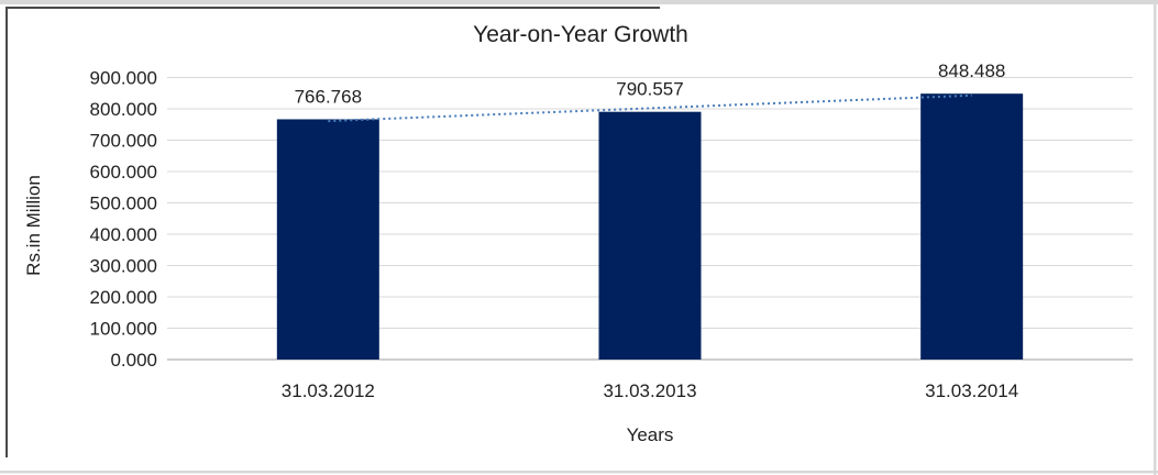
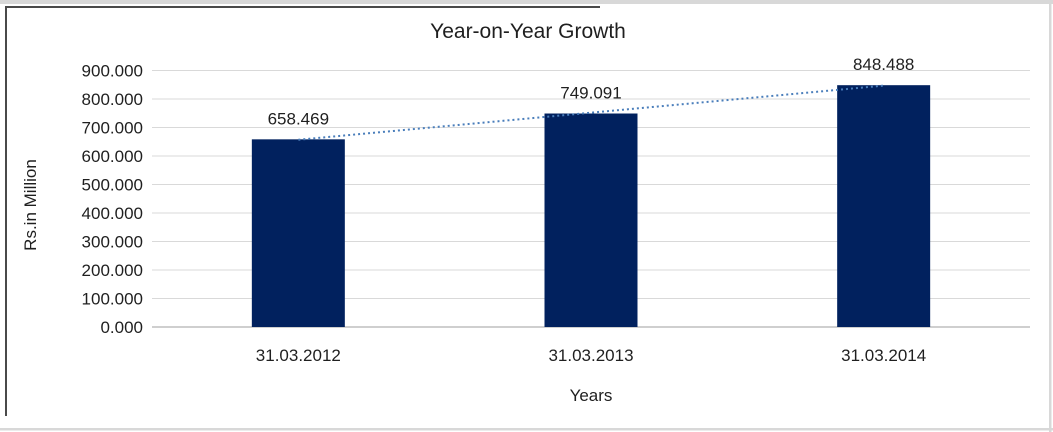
31.03.2012: 766.768 -> 658.469
31.03.2013: 790.557 -> 749.091
